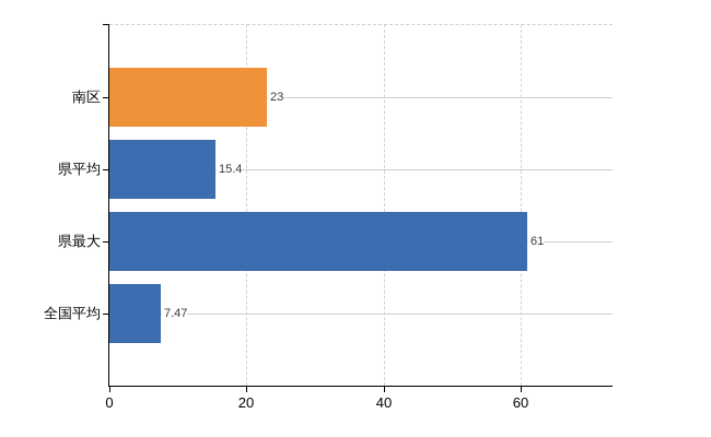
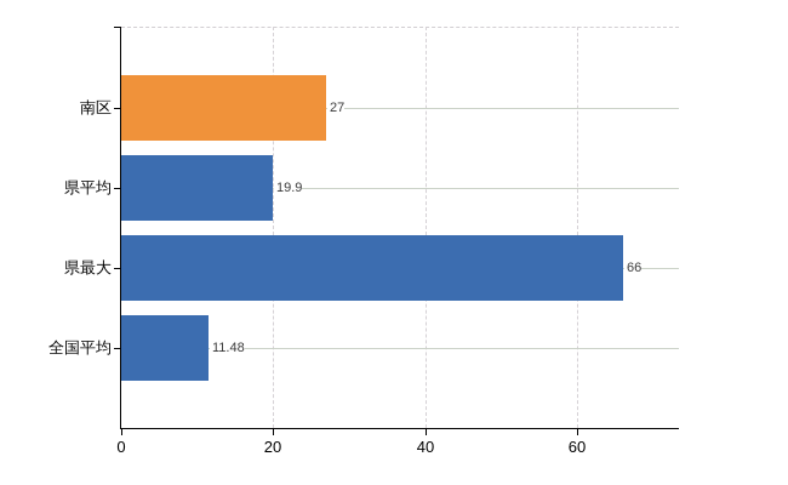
南区: 23 -> 27
県平均: 15.4 -> 19.9
県最大: 61 -> 66
全国平均: 7.47 -> 11.48
